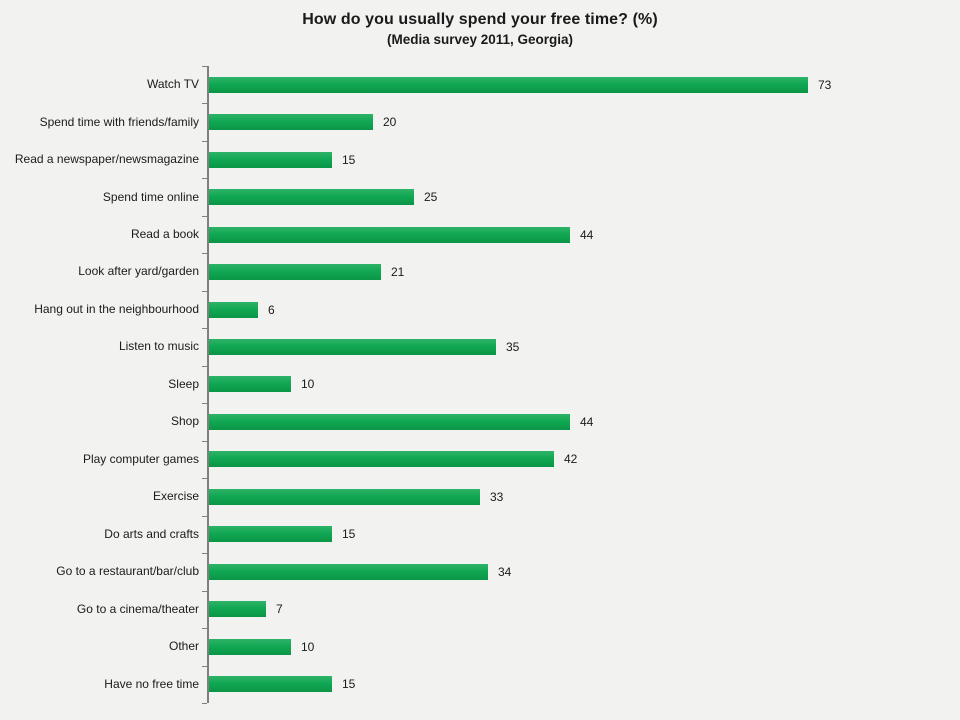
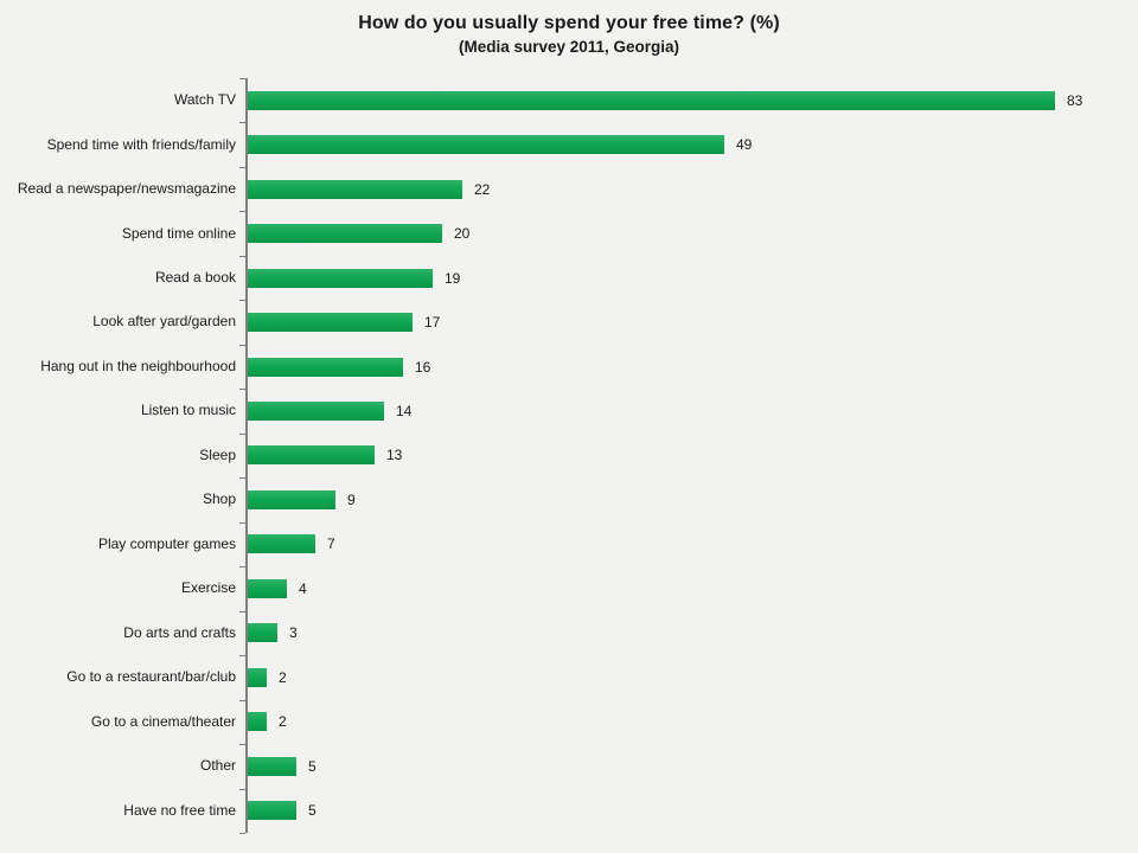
Watch TV: 73 -> 83
Spend time with friends/family: 20 -> 49
Read a newspaper/newsmagazine: 15 -> 22
Spend time online: 25 -> 20
Read a book: 44 -> 19
Look after yard/garden: 21 -> 17
Hang out in the neighbourhood: 6 -> 16
Listen to music: 35 -> 14
Sleep: 10 -> 13
Shop: 44 -> 9
Play computer games: 42 -> 7
Exercise: 33 -> 4
Do arts and crafts: 15 -> 3
Go to a restaurant/bar/club: 34 -> 2
Go to a cinema/theater: 7 -> 2
Other: 10 -> 5
Have no free time: 15 -> 5
